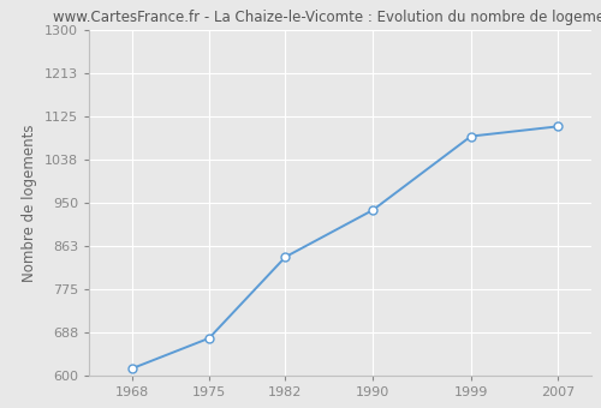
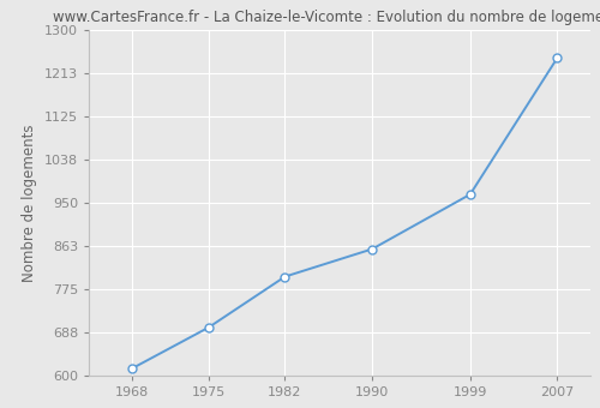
1975: 675 -> 697
1982: 840 -> 800
1990: 935 -> 856
1999: 1085 -> 967
2007: 1105 -> 1244
